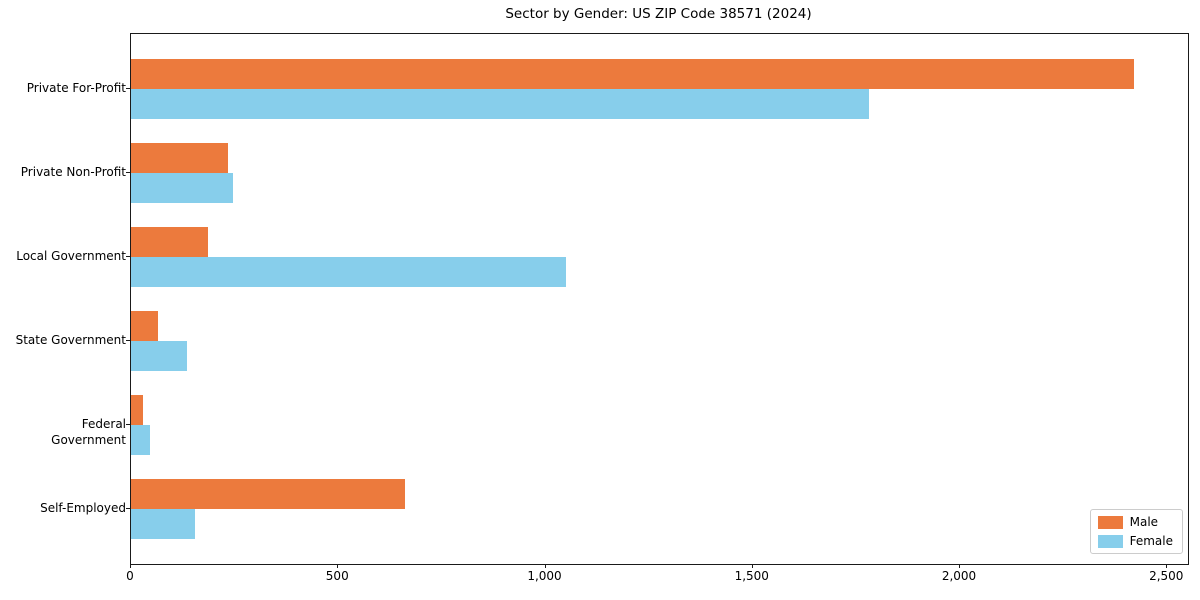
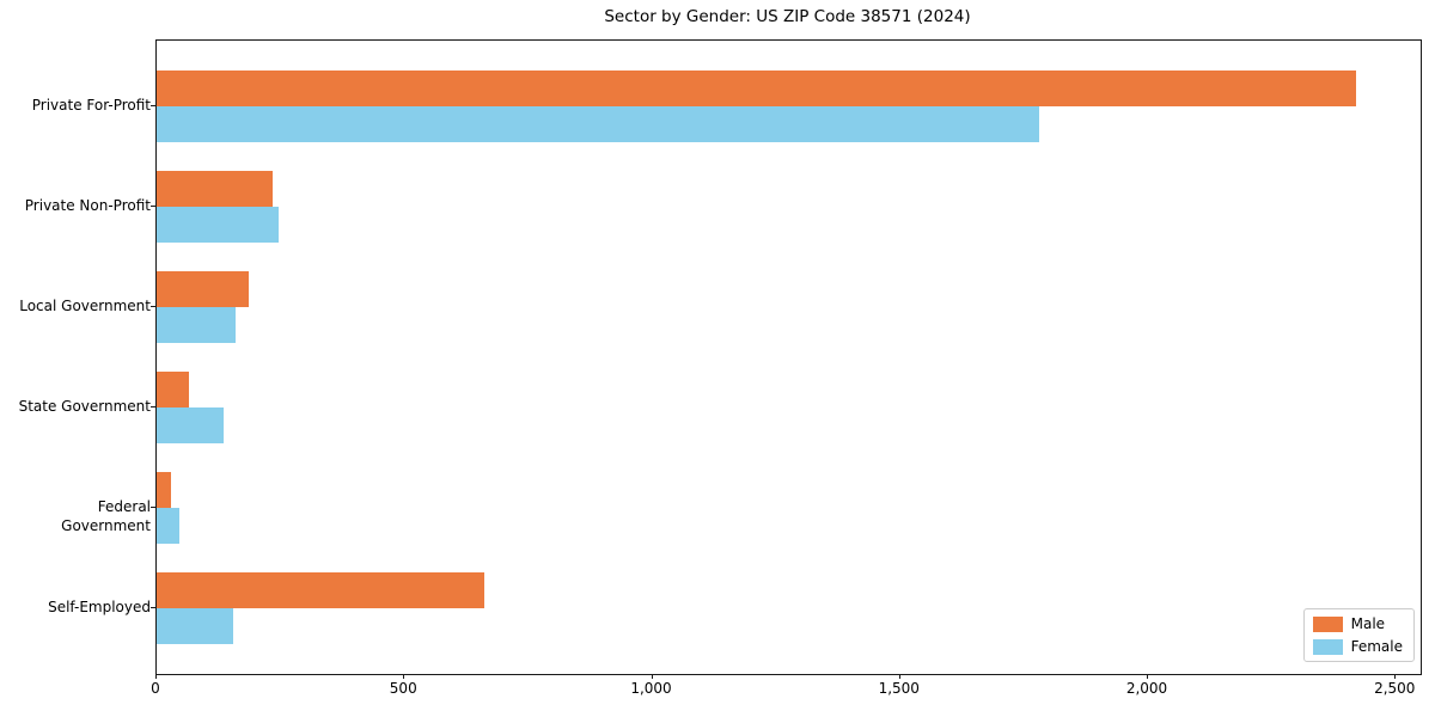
Female/Local Government: 1050 -> 160
